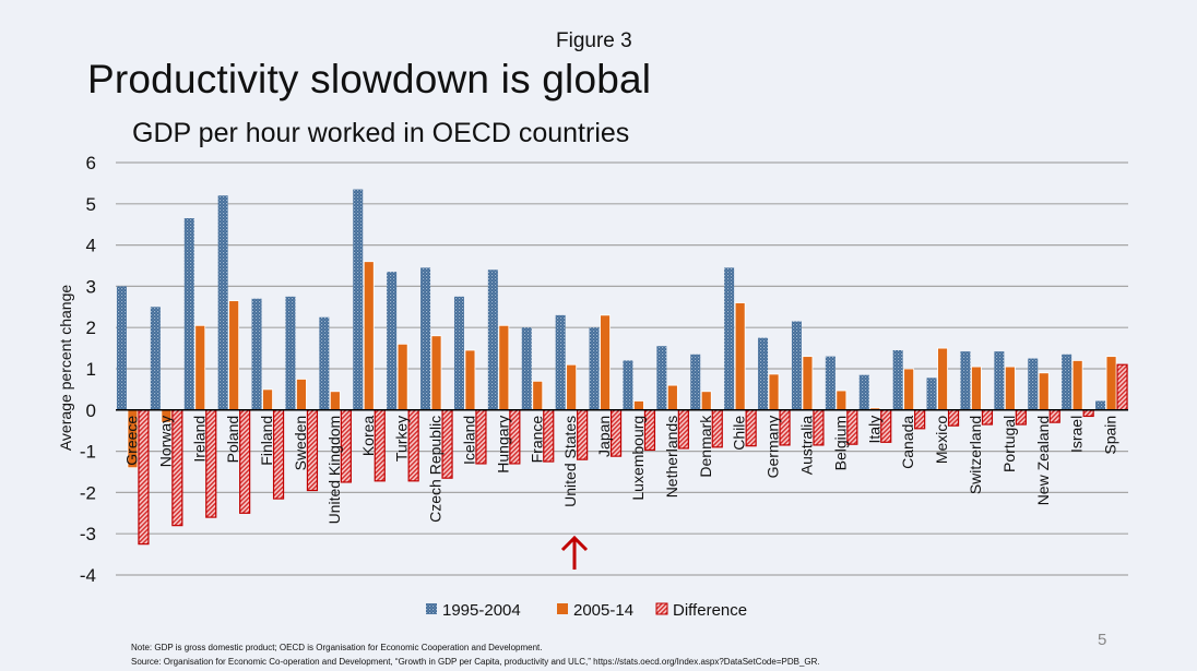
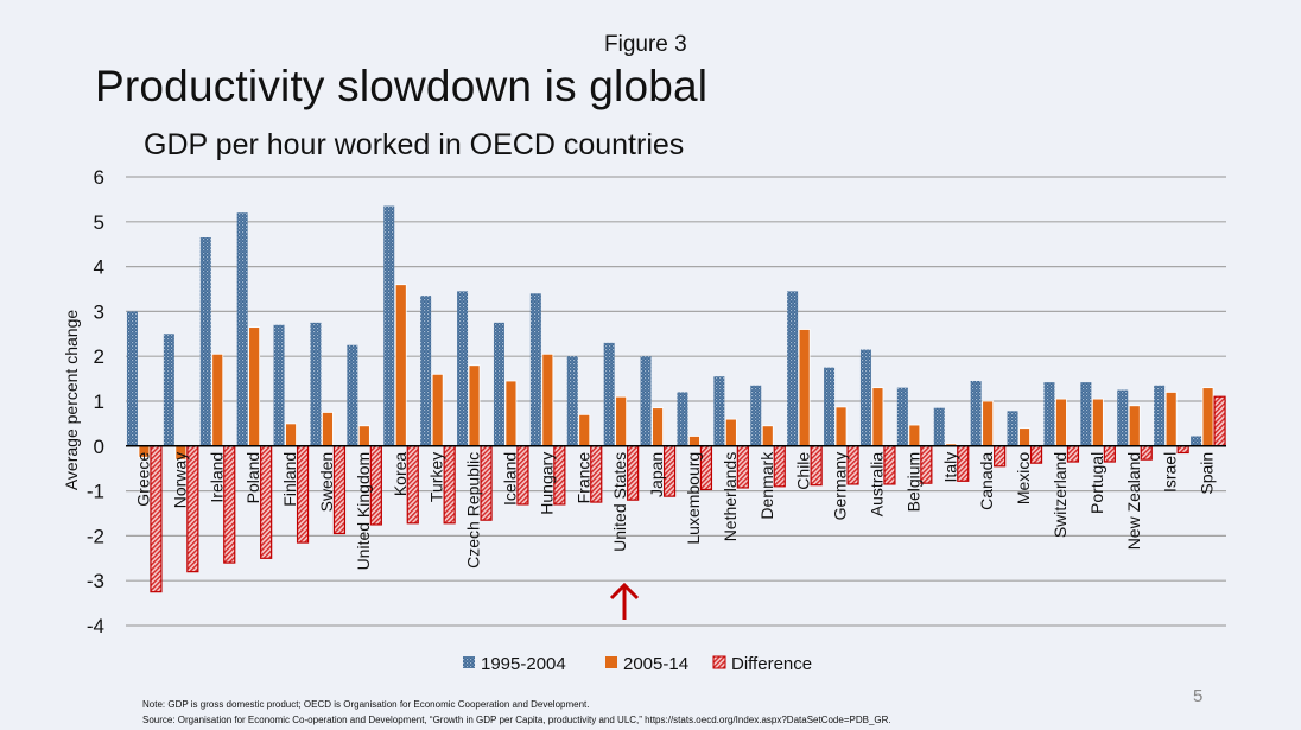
2005-14/Greece: -1.4 -> -0.2
2005-14/Japan: 2.3 -> 0.8
2005-14/Mexico: 1.5 -> 0.4
